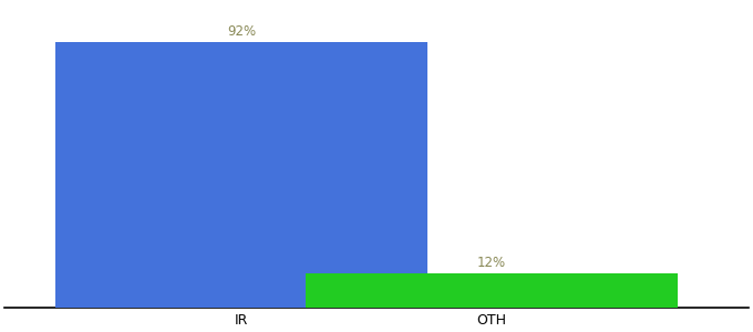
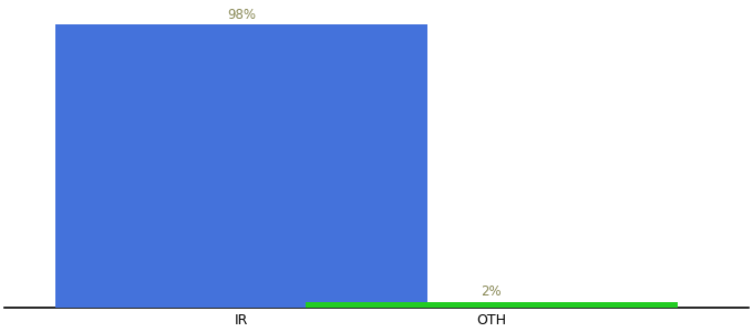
IR: 92% -> 98%
OTH: 12% -> 2%
